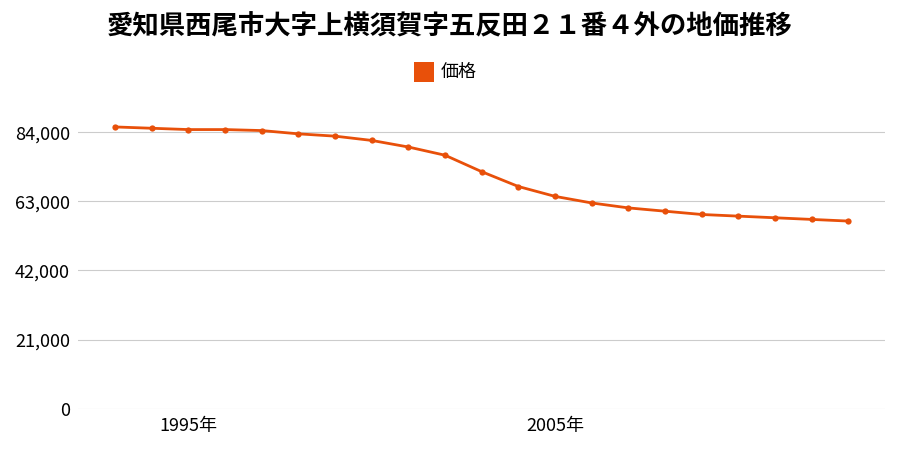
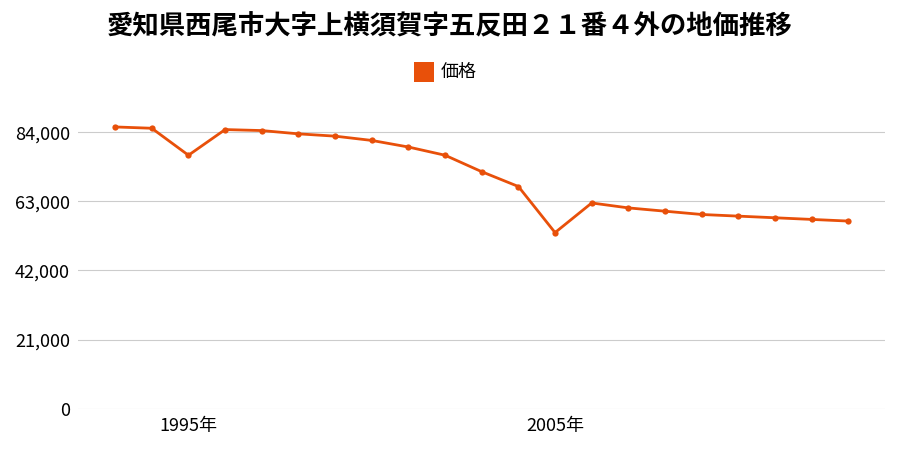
1995年: 84,800 -> 77,000
2005年: 64,500 -> 53,500
